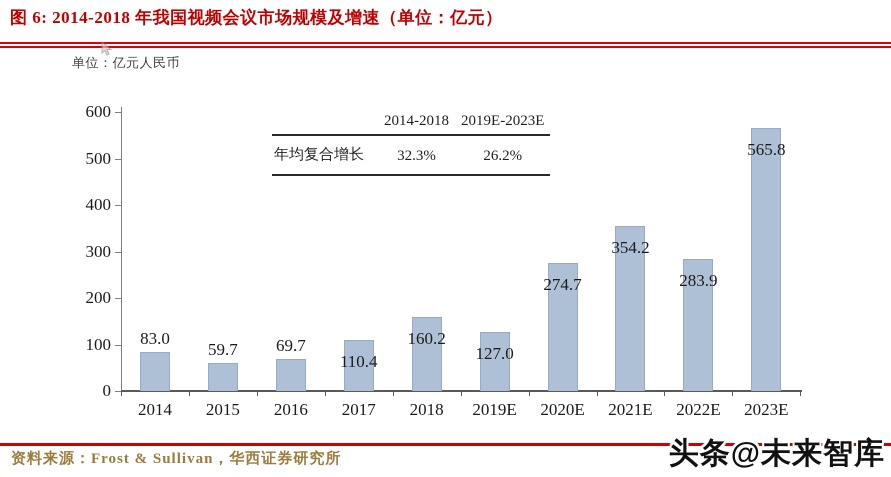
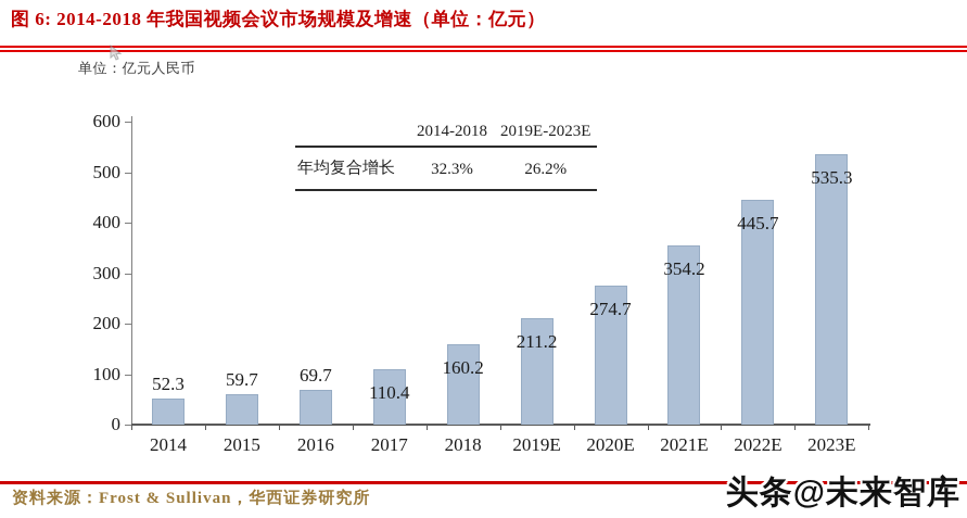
2014: 83.0 -> 52.3
2019E: 127.0 -> 211.2
2022E: 283.9 -> 445.7
2023E: 565.8 -> 535.3
